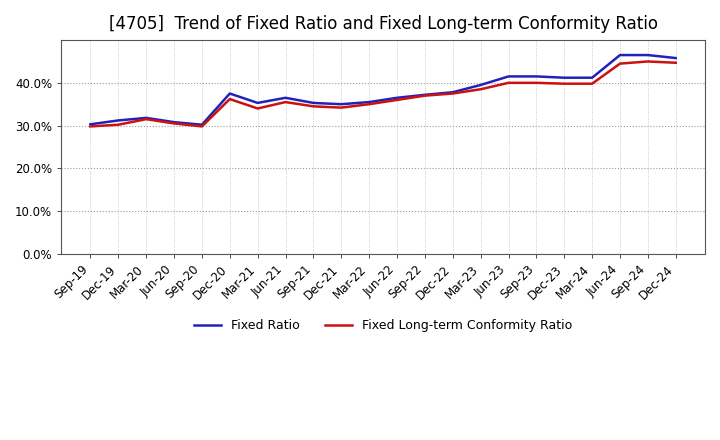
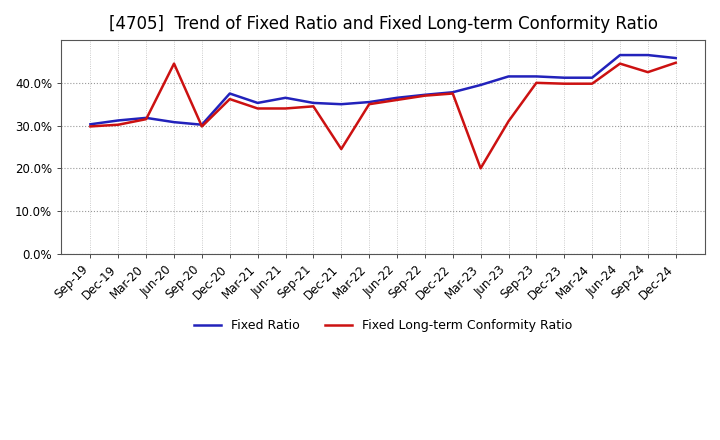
Fixed Long-term Conformity Ratio/Jun-20: 30.5% -> 44.5%
Fixed Long-term Conformity Ratio/Jun-21: 35.5% -> 34.0%
Fixed Long-term Conformity Ratio/Dec-21: 34.2% -> 24.5%
Fixed Long-term Conformity Ratio/Mar-23: 38.5% -> 20.0%
Fixed Long-term Conformity Ratio/Jun-23: 40.0% -> 31.0%
Fixed Long-term Conformity Ratio/Sep-24: 45.0% -> 42.5%
